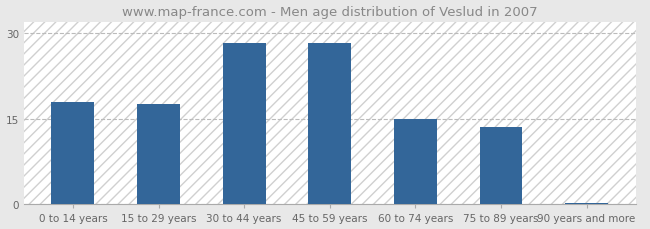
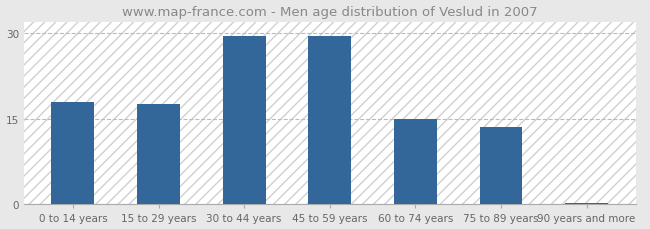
30 to 44 years: 28.2 -> 29.5
45 to 59 years: 28.2 -> 29.5
